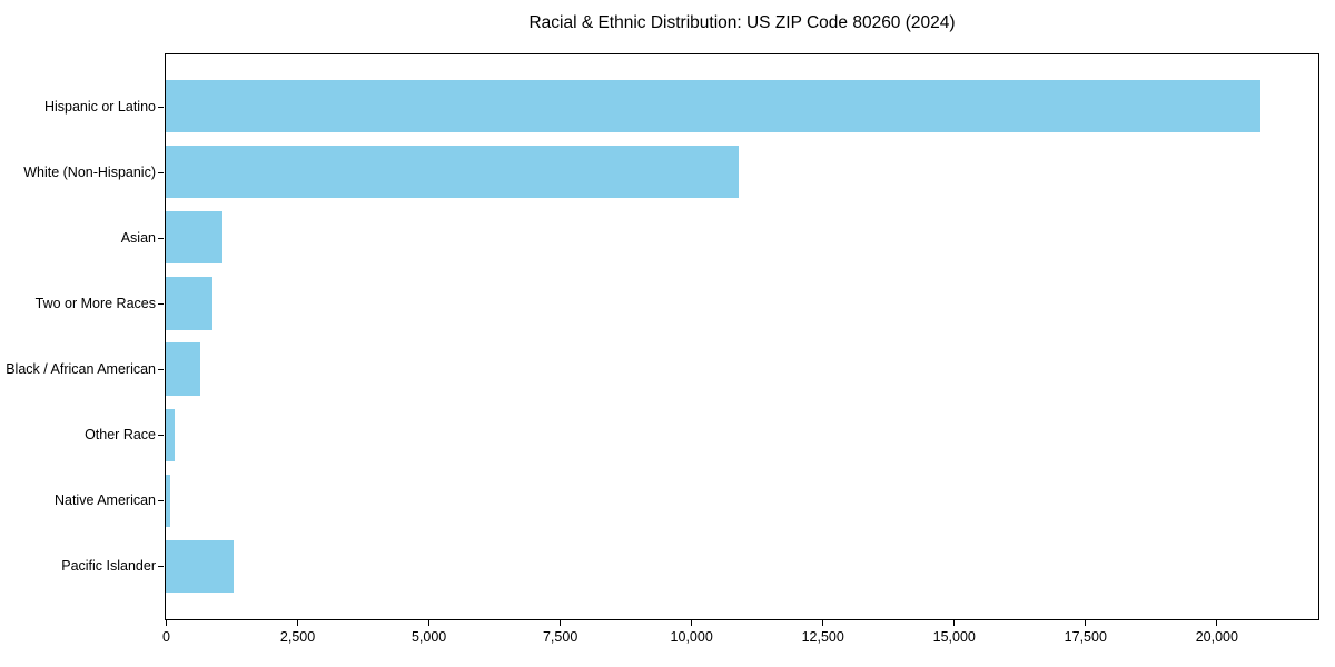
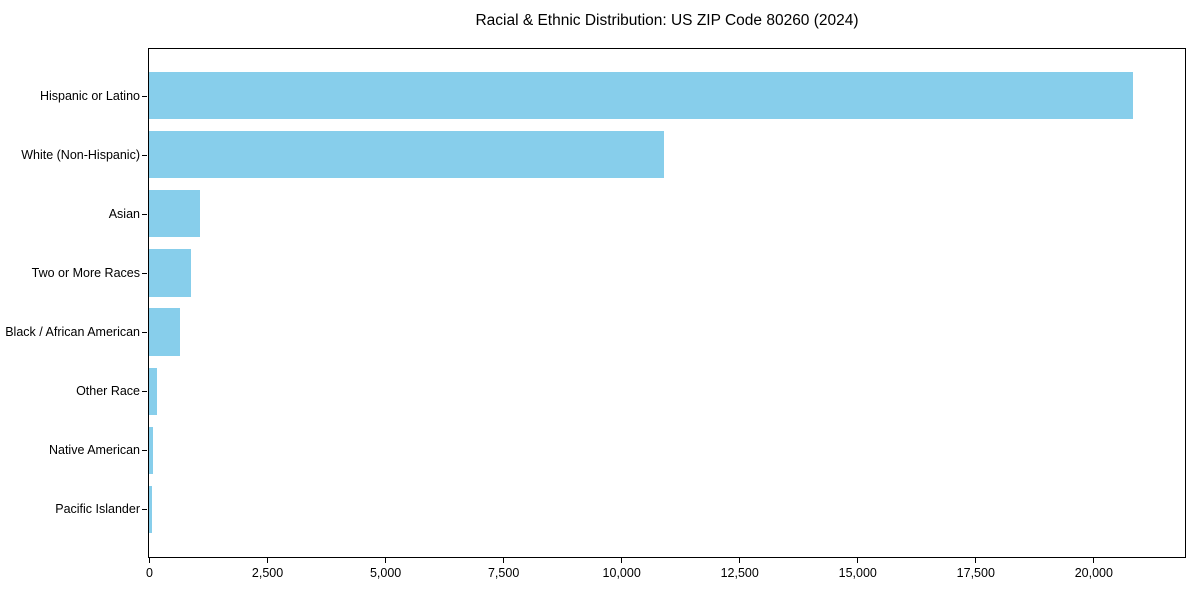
Pacific Islander: 1300 -> 100
